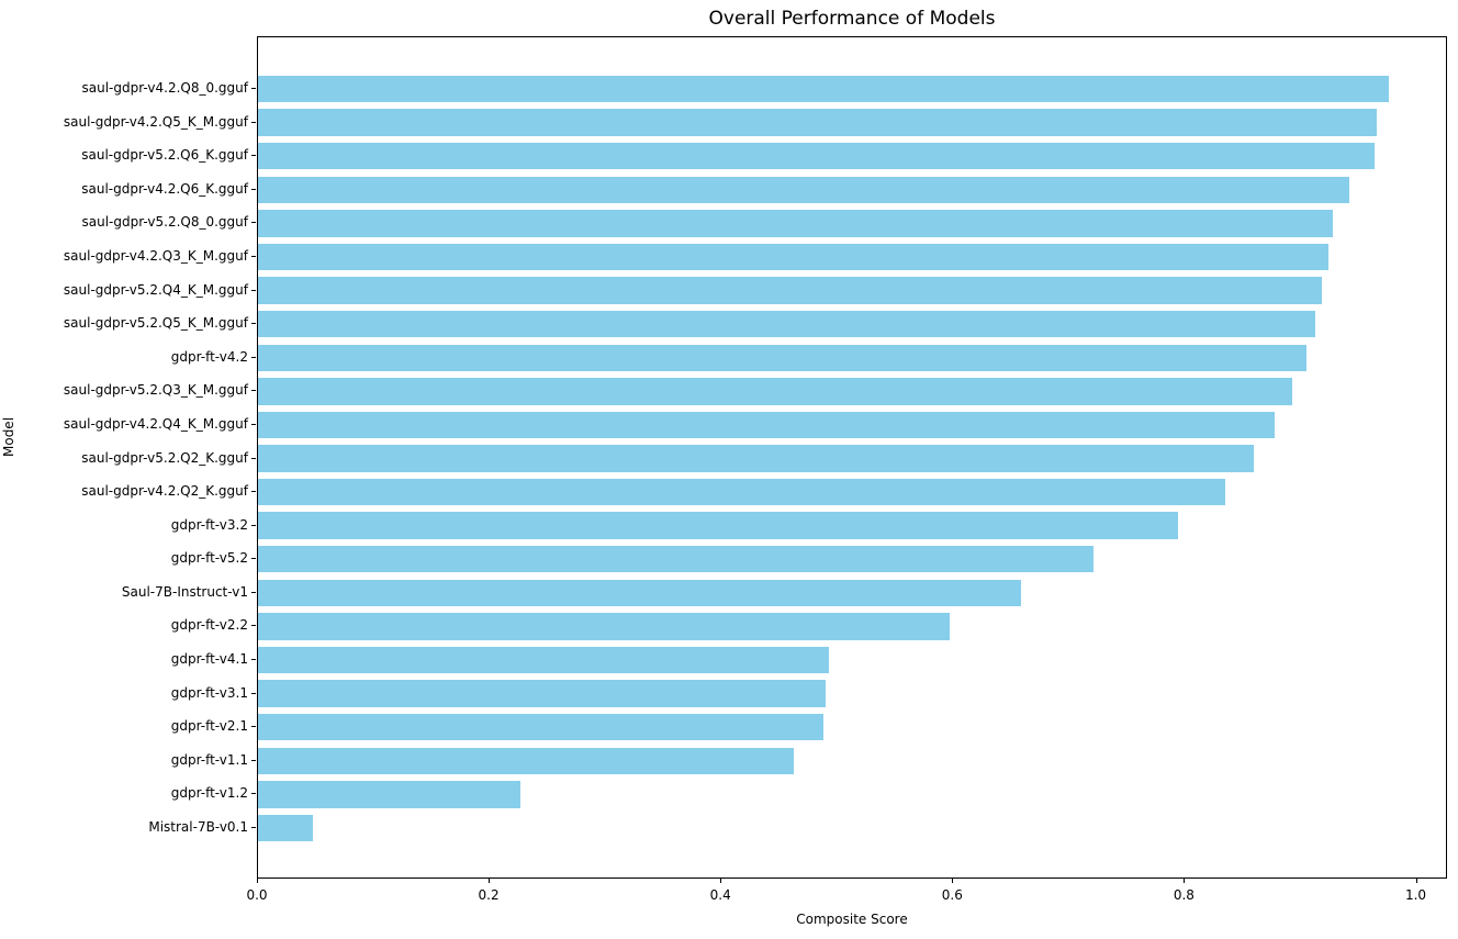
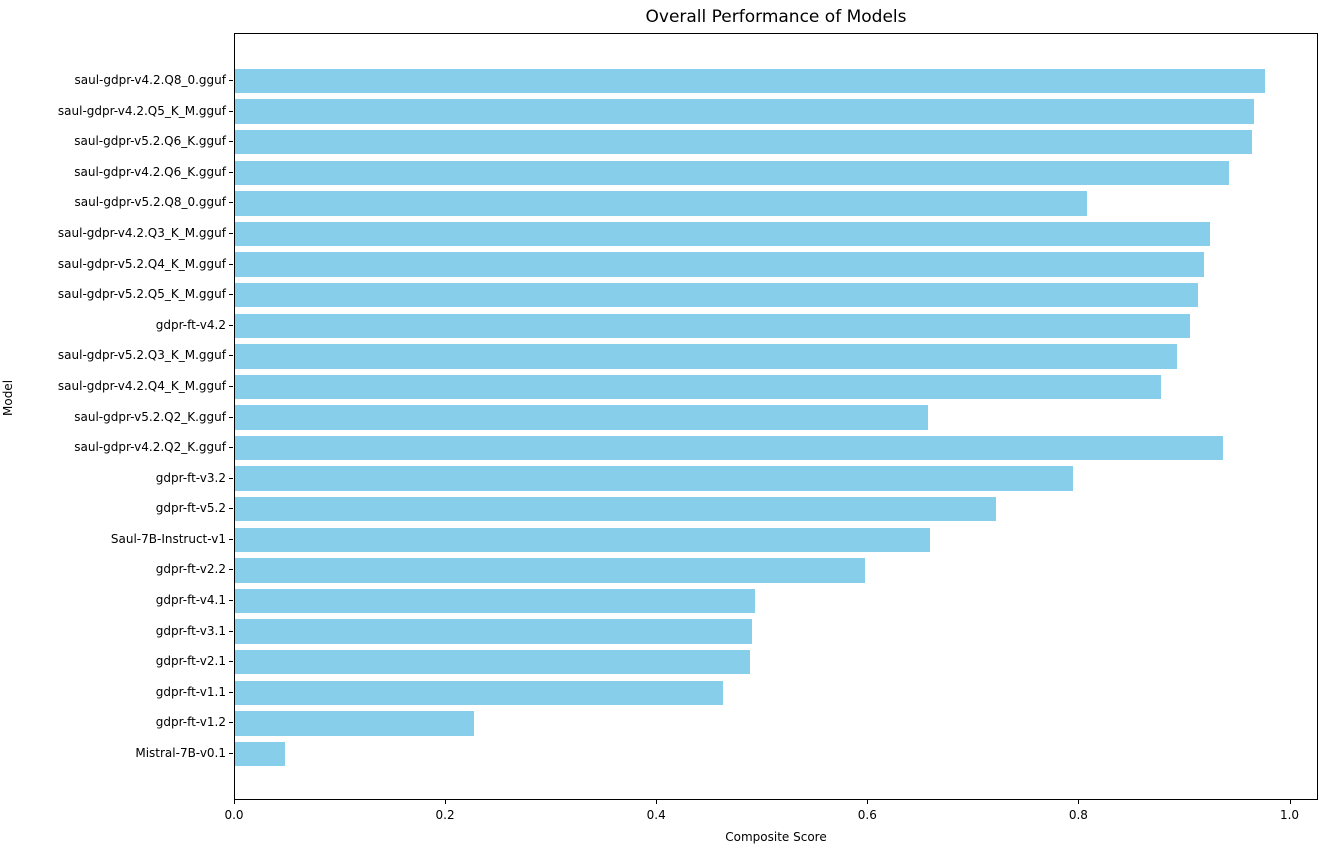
saul-gdpr-v5.2.Q8_0.gguf: 0.929 -> 0.809
saul-gdpr-v5.2.Q2_K.gguf: 0.861 -> 0.658
saul-gdpr-v4.2.Q2_K.gguf: 0.836 -> 0.938
